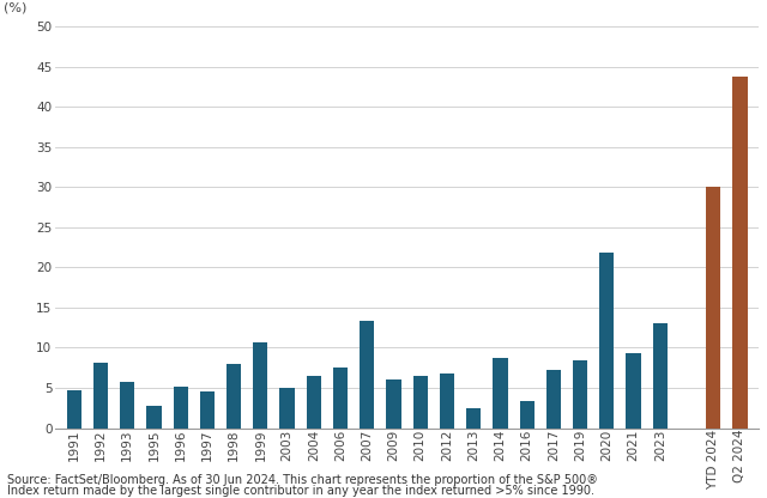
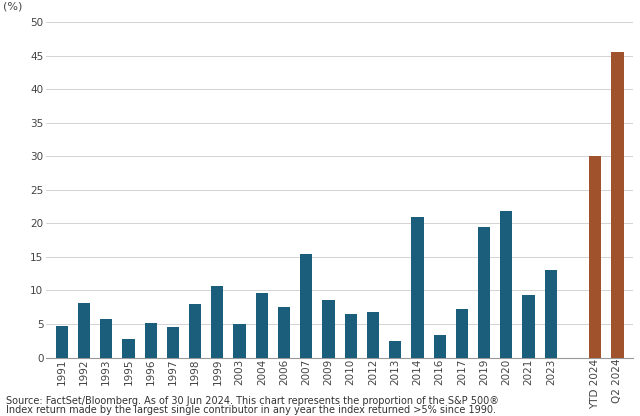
2004: 6.5 -> 9.6
2007: 13.3 -> 15.4
2009: 6.1 -> 8.6
2014: 8.7 -> 21.0
2019: 8.4 -> 19.4
Q2 2024: 43.8 -> 45.6
